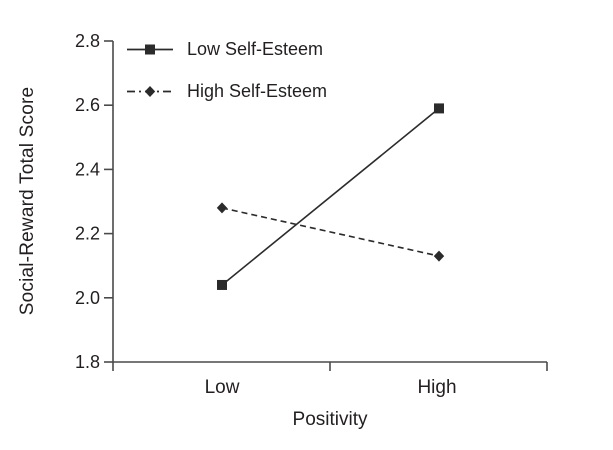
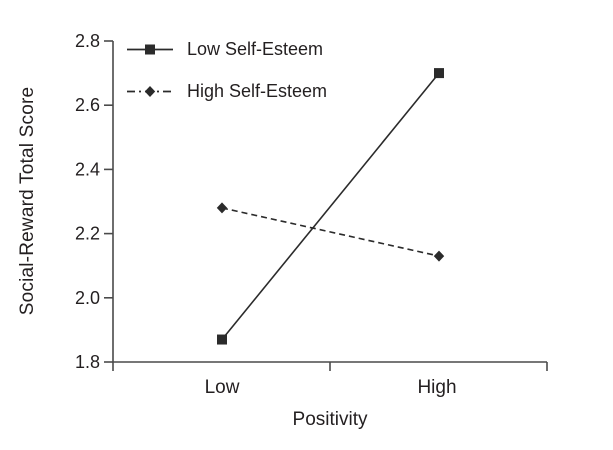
Low Self-Esteem/Low: 2.04 -> 1.87
Low Self-Esteem/High: 2.59 -> 2.70
